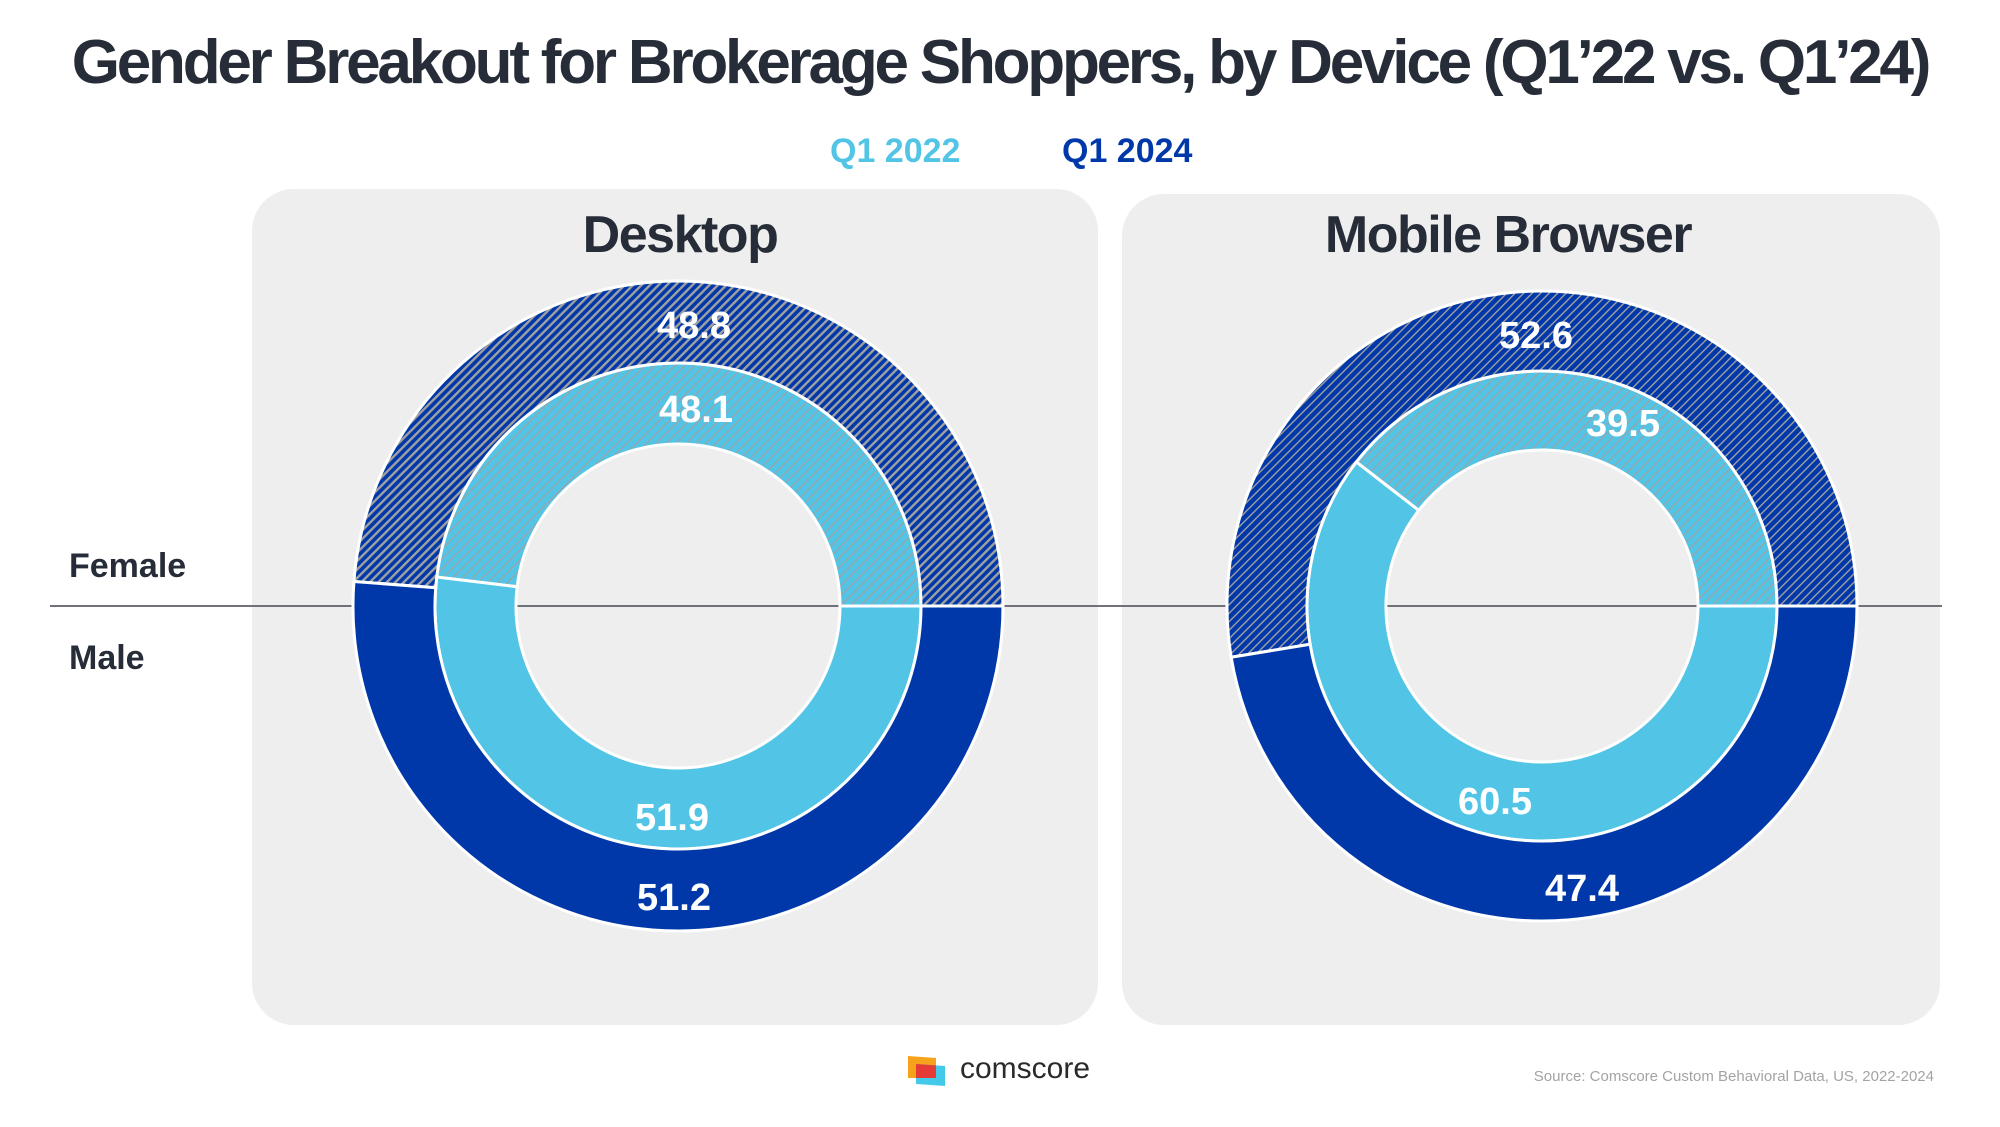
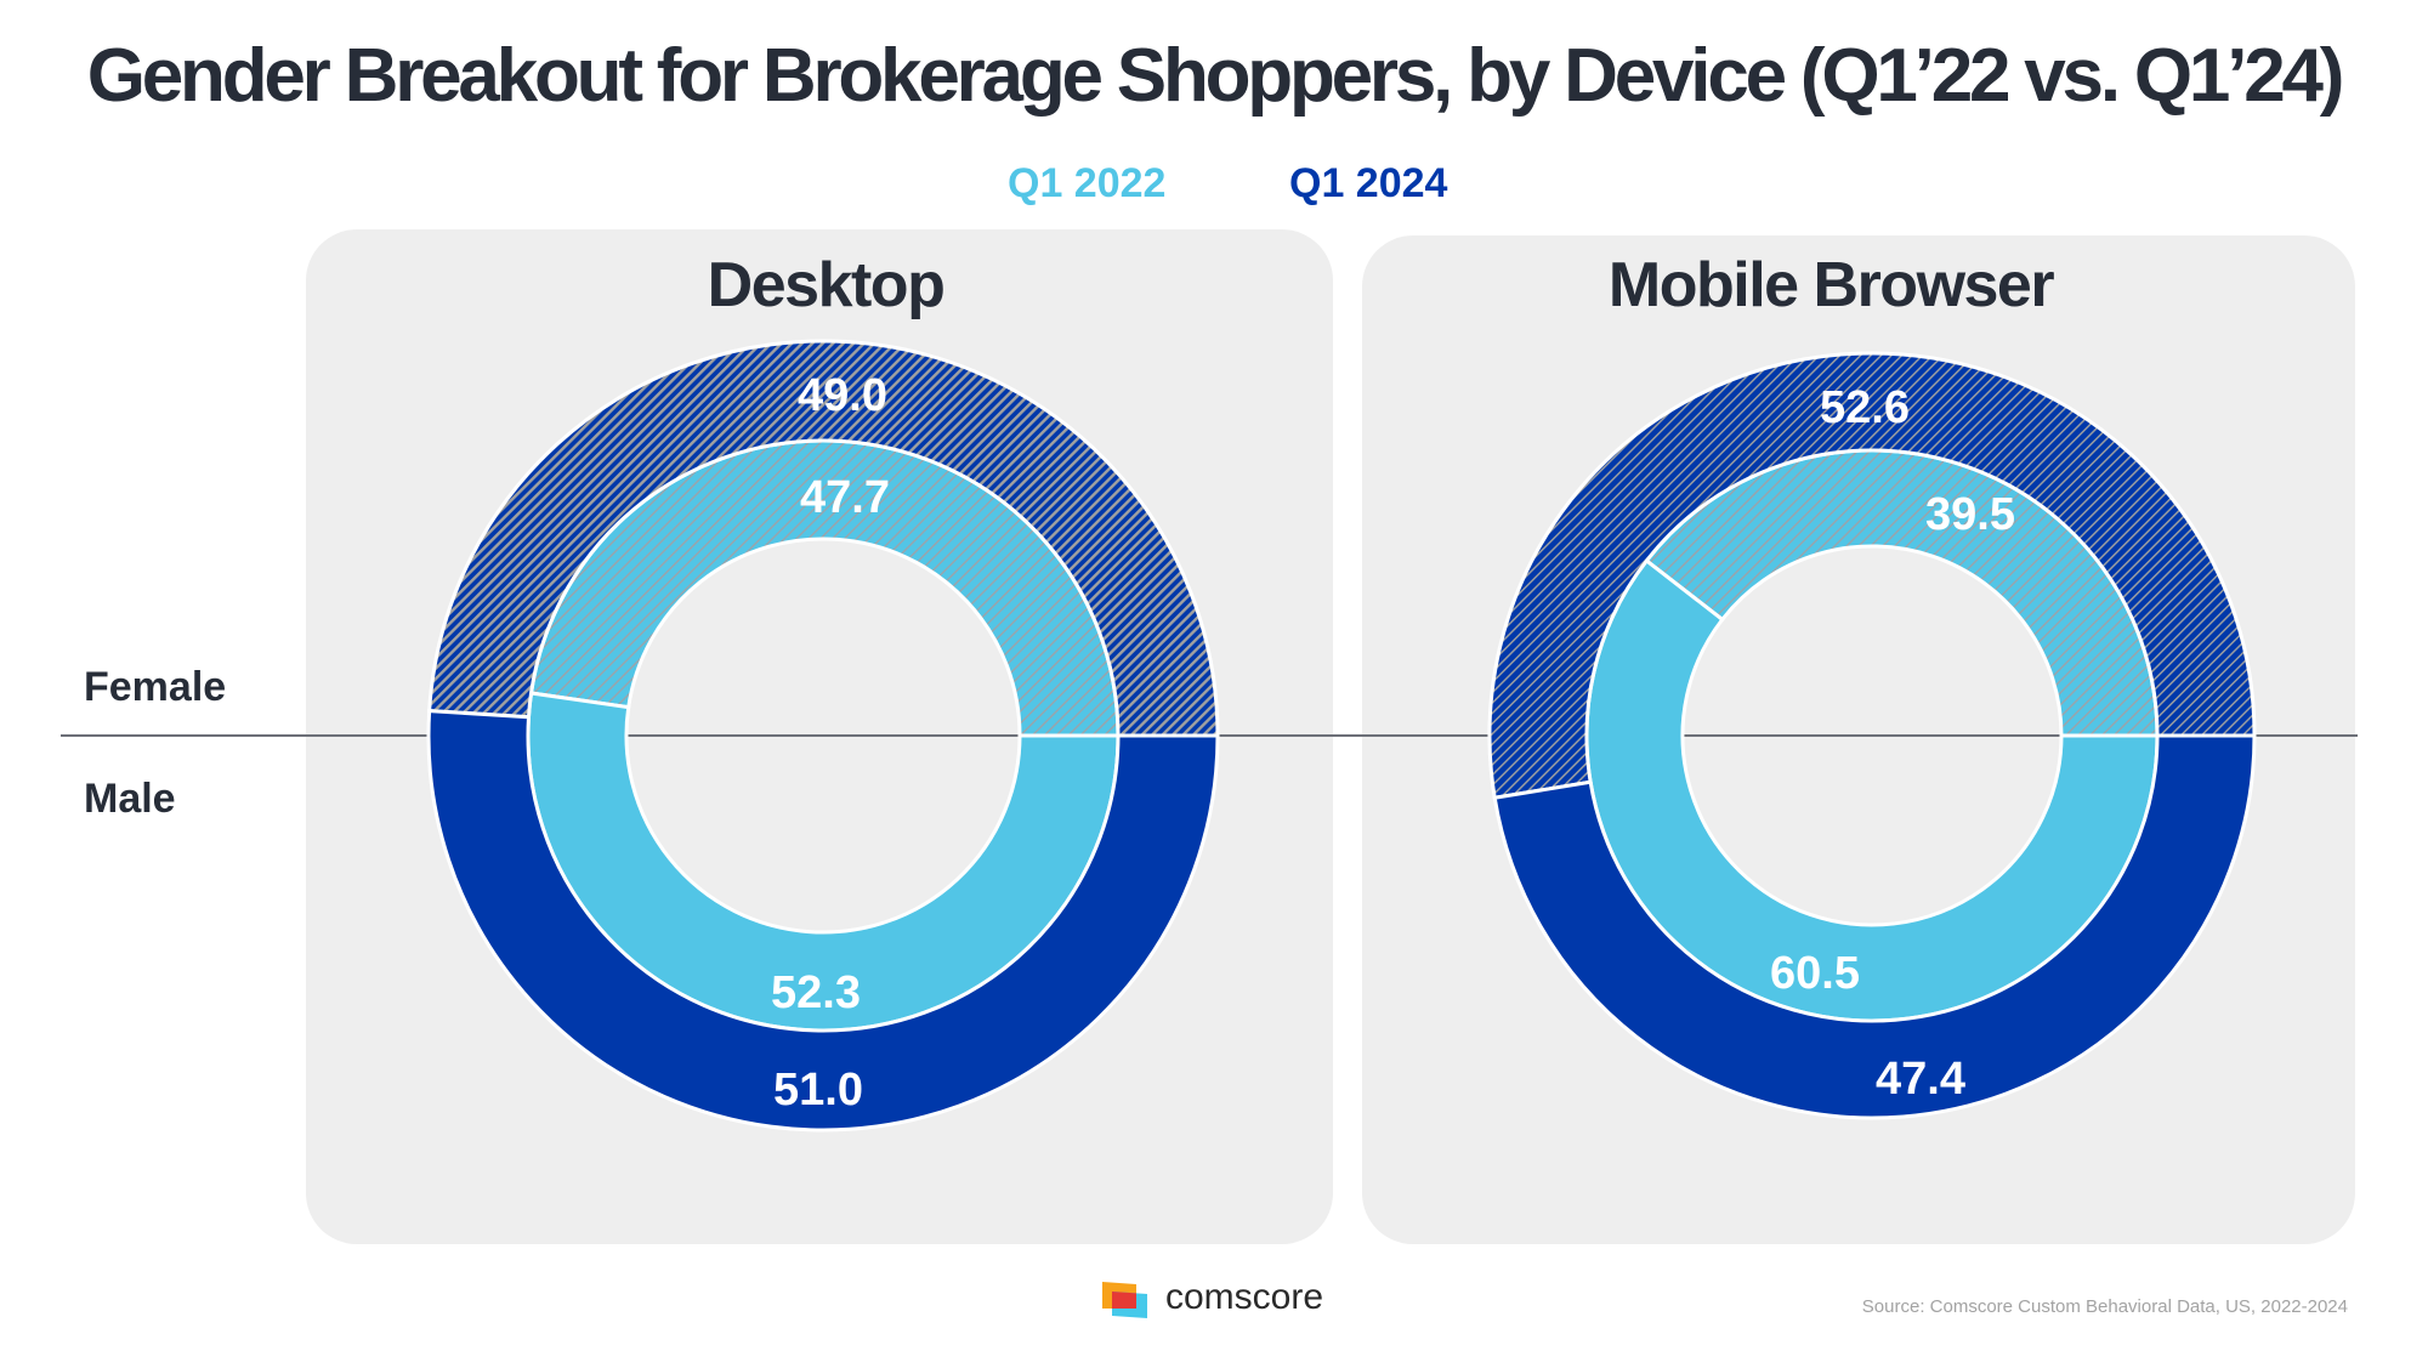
Desktop/Q1 2022/Female: 48.1 -> 47.7
Desktop/Q1 2024/Female: 48.8 -> 49.0
Desktop/Q1 2022/Male: 51.9 -> 52.3
Desktop/Q1 2024/Male: 51.2 -> 51.0
